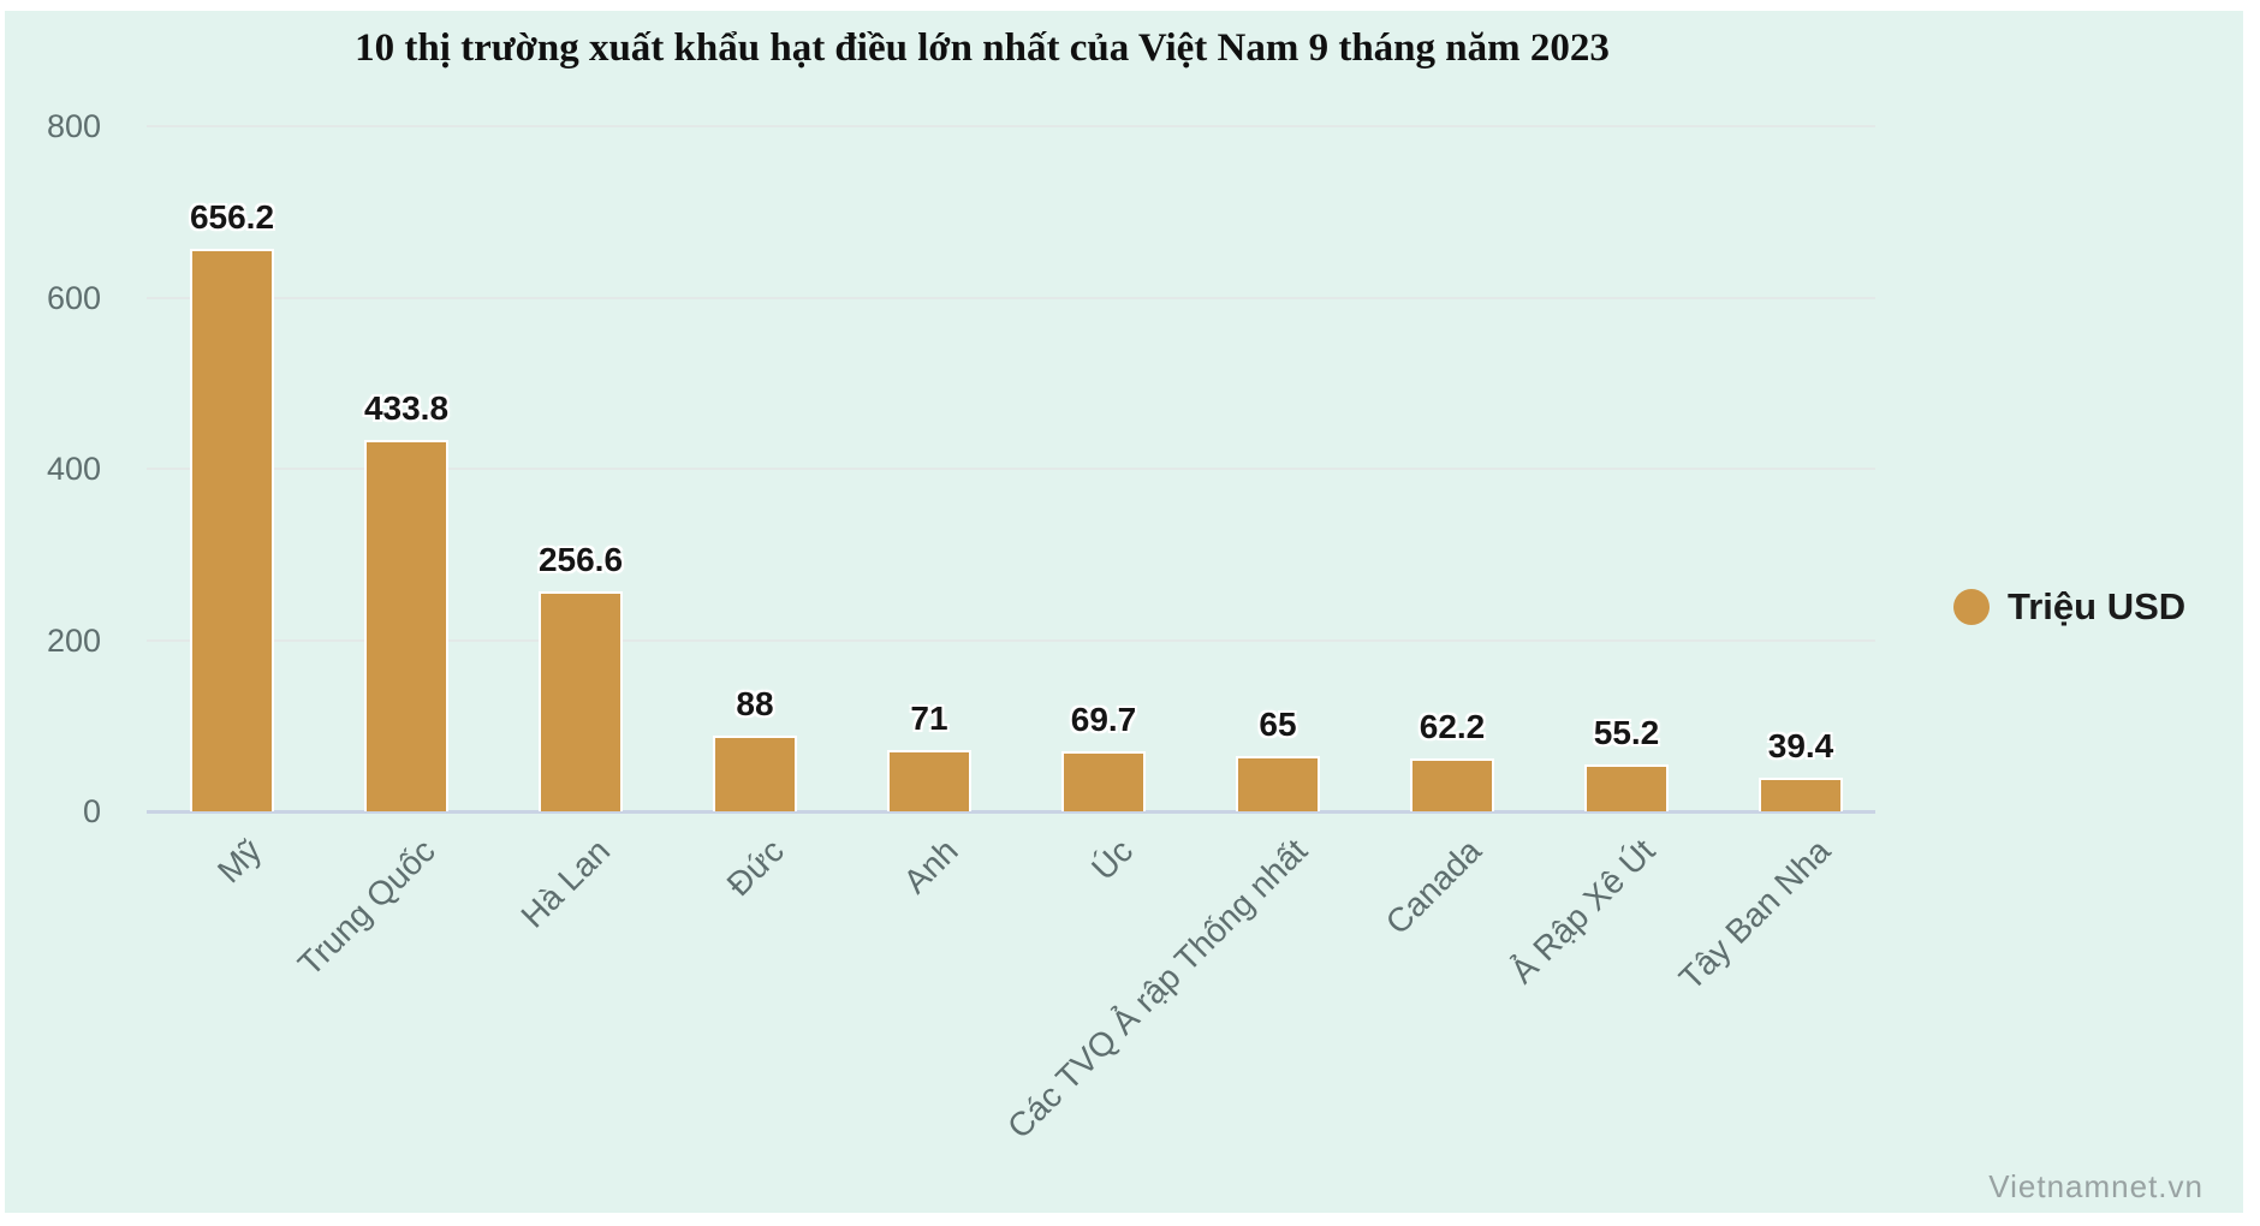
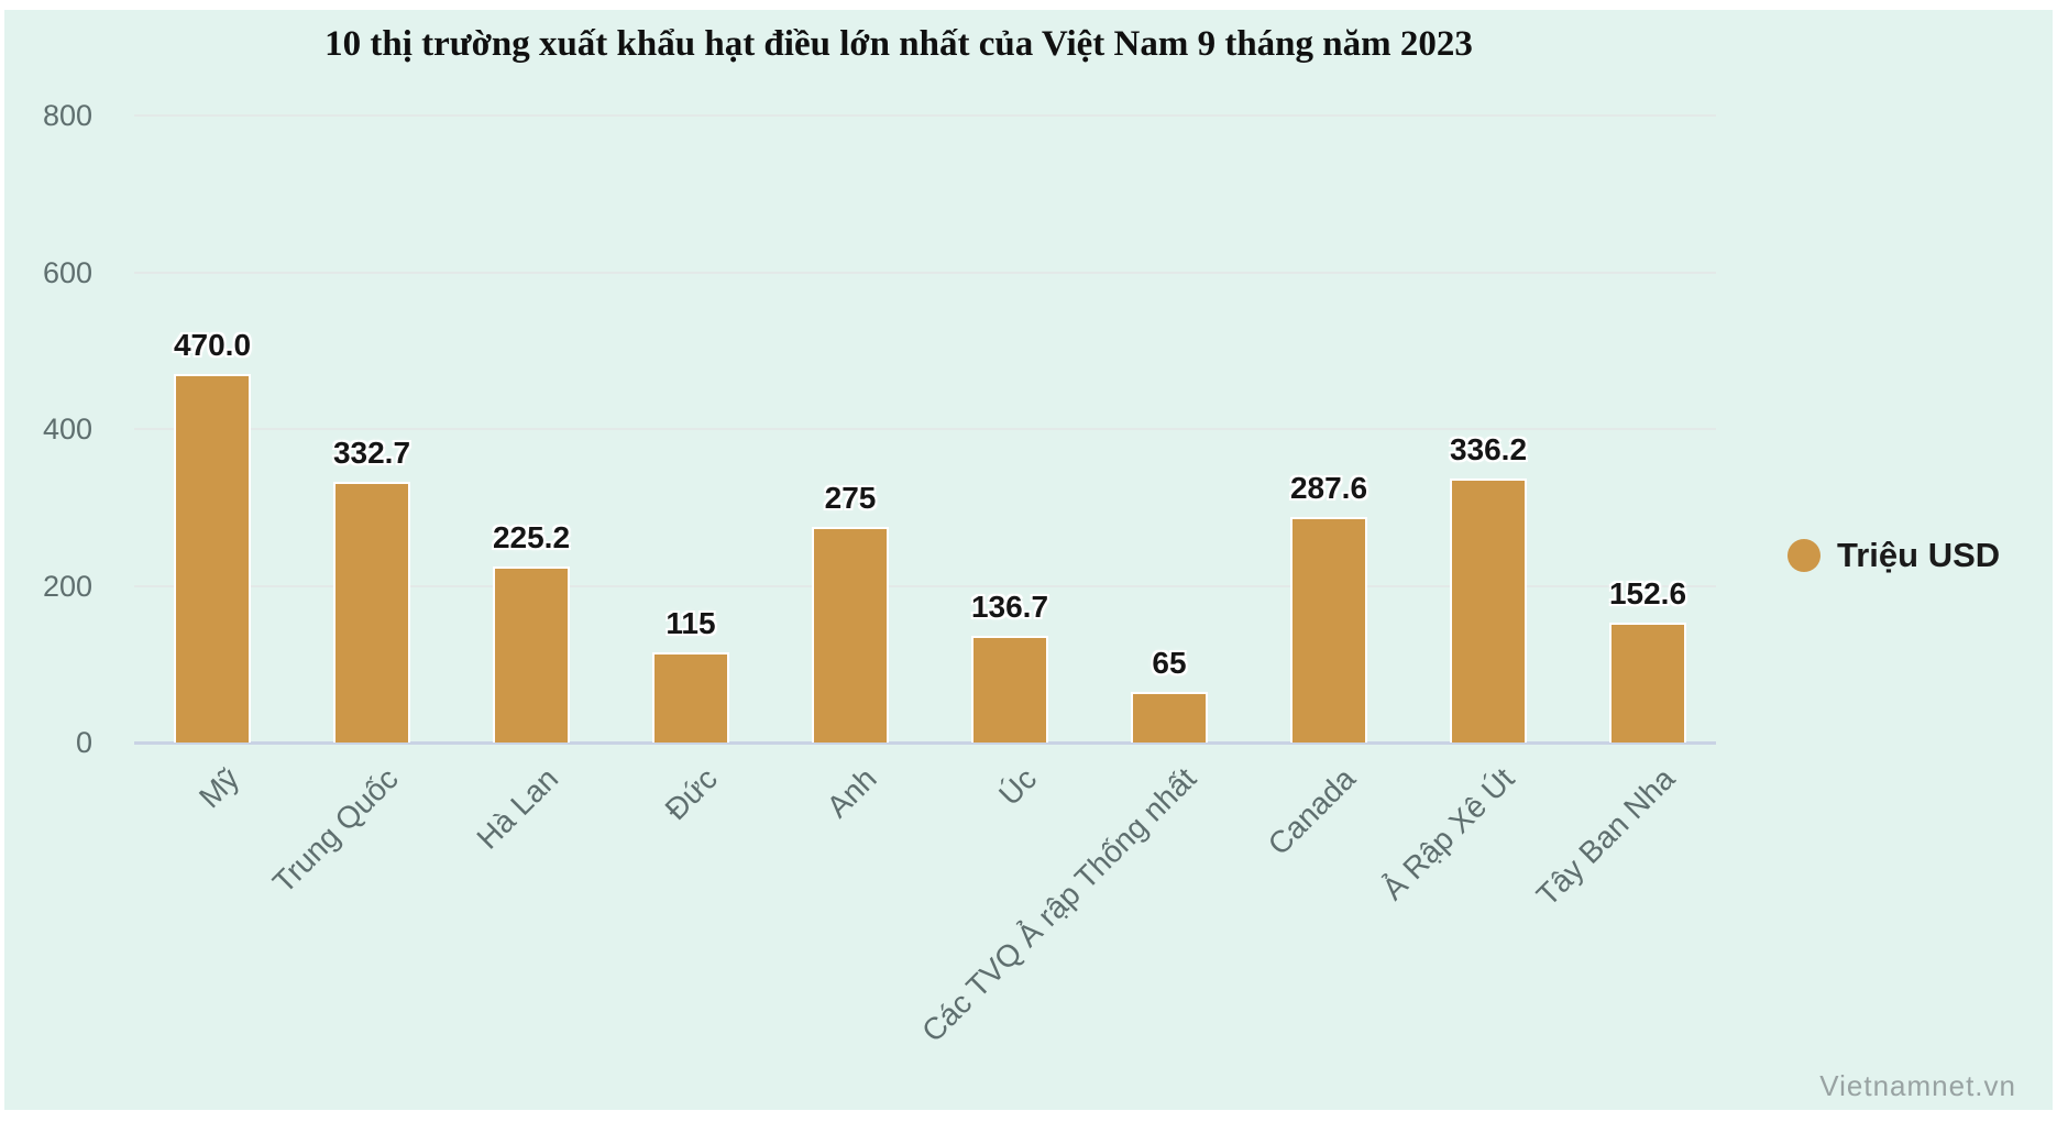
Mỹ: 656.2 -> 470.0
Trung Quốc: 433.8 -> 332.7
Hà Lan: 256.6 -> 225.2
Đức: 88 -> 115
Anh: 71 -> 275
Úc: 69.7 -> 136.7
Canada: 62.2 -> 287.6
Ả Rập Xê Út: 55.2 -> 336.2
Tây Ban Nha: 39.4 -> 152.6
